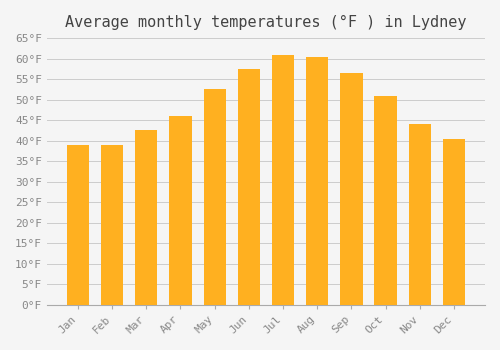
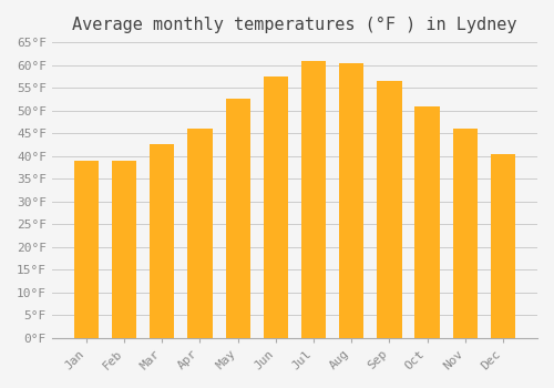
Nov: 44.0°F -> 46.0°F
